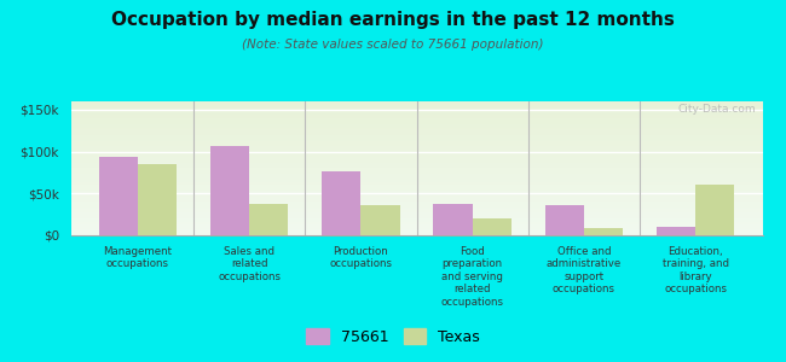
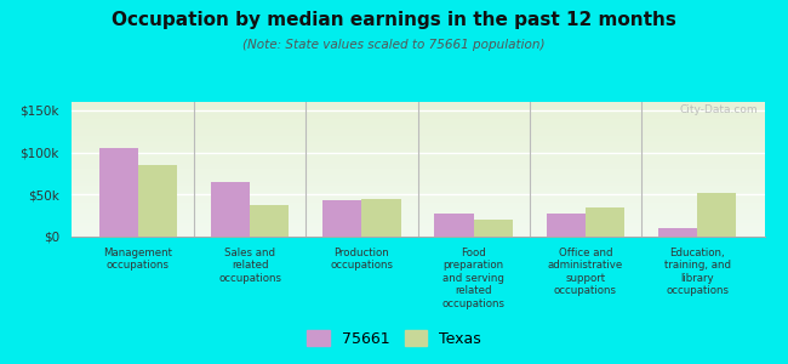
75661/Management occupations: $94k -> $105k
75661/Sales and related occupations: $106k -> $65k
75661/Production occupations: $76k -> $43k
Texas/Production occupations: $36k -> $45k
75661/Food preparation and serving related occupations: $38k -> $27k
75661/Office and administrative support occupations: $36k -> $27k
Texas/Office and administrative support occupations: $8k -> $35k
Texas/Education, training, and library occupations: $60k -> $52k
